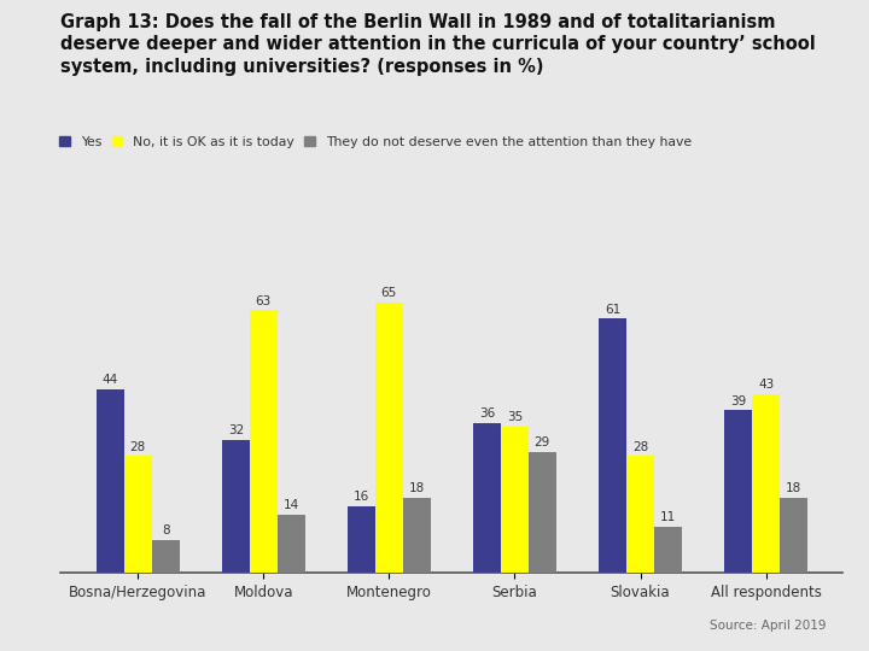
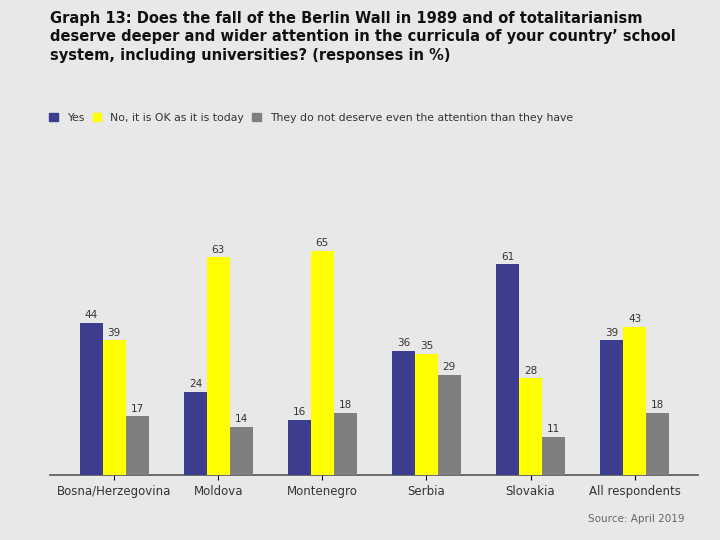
No, it is OK as it is today/Bosna/Herzegovina: 28 -> 39
They do not deserve even the attention than they have/Bosna/Herzegovina: 8 -> 17
Yes/Moldova: 32 -> 24
